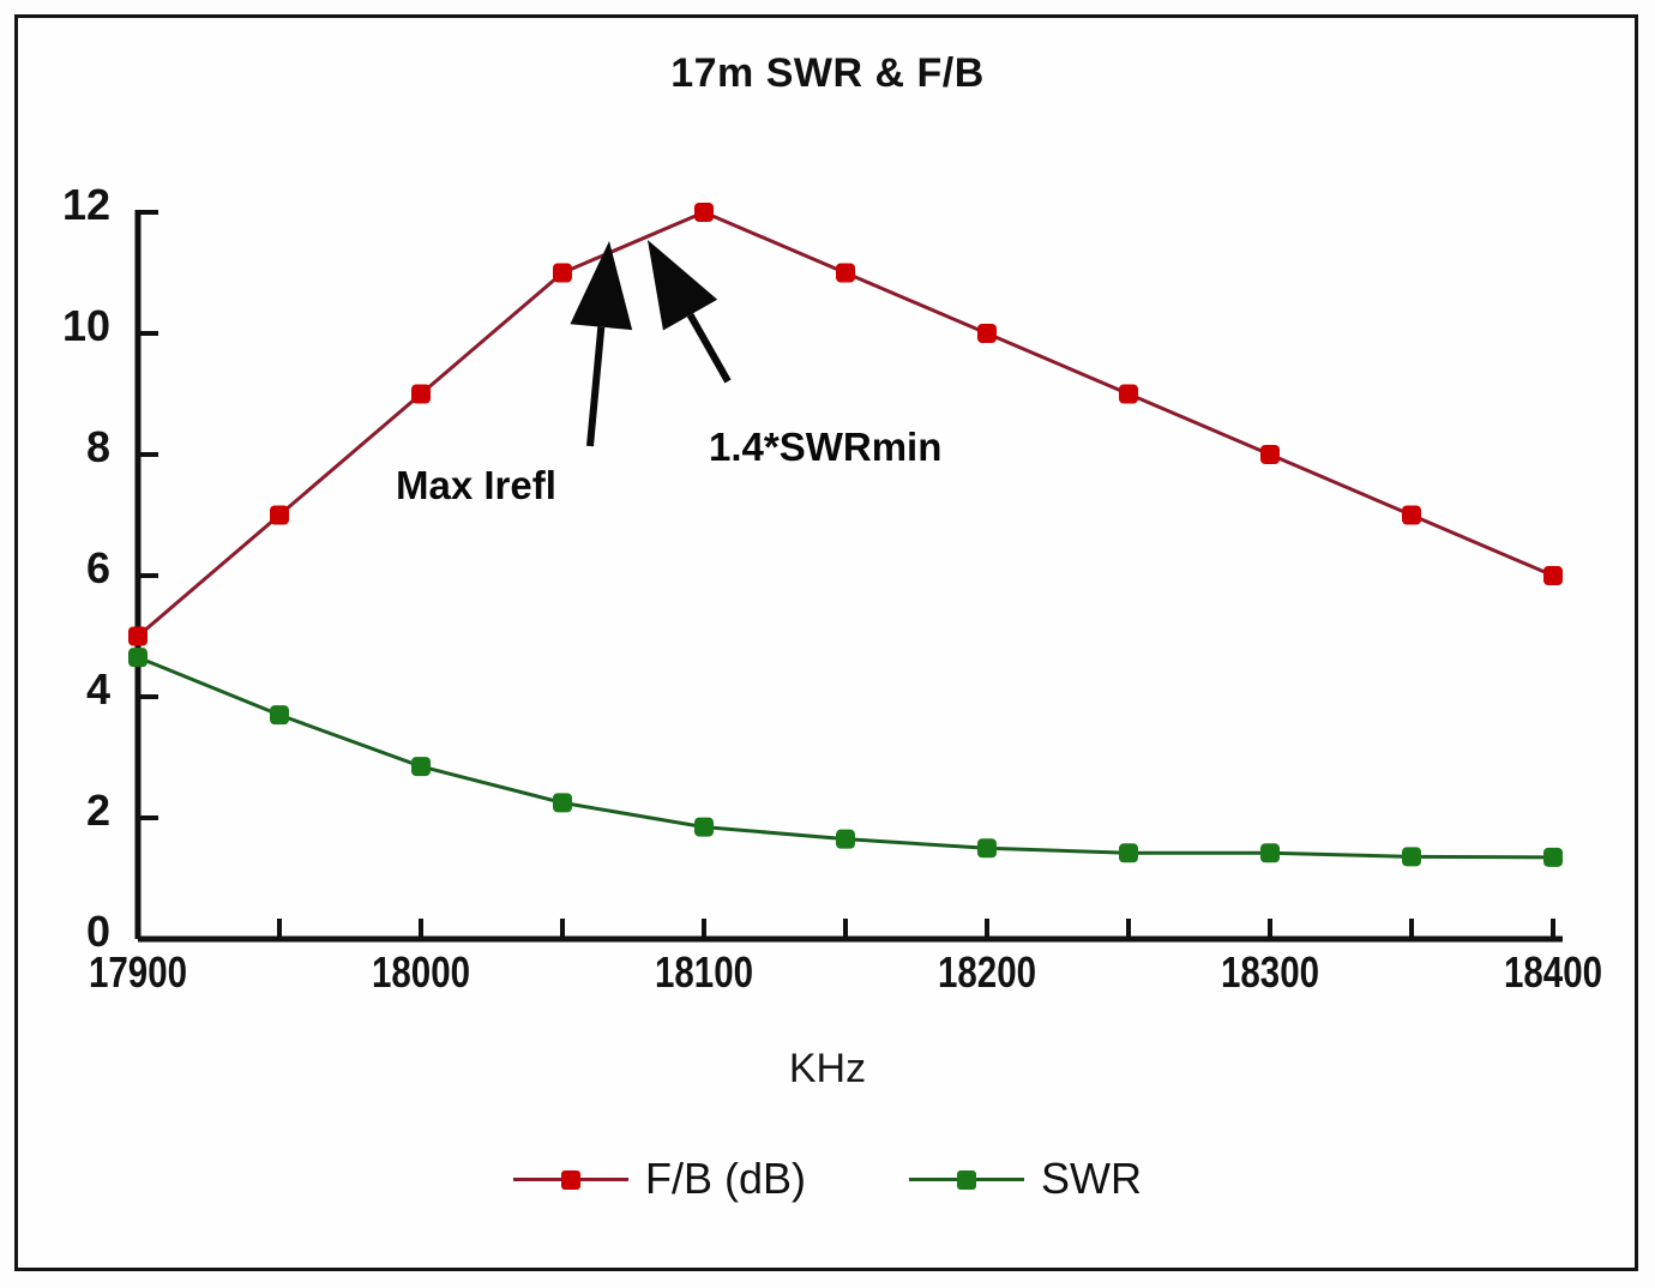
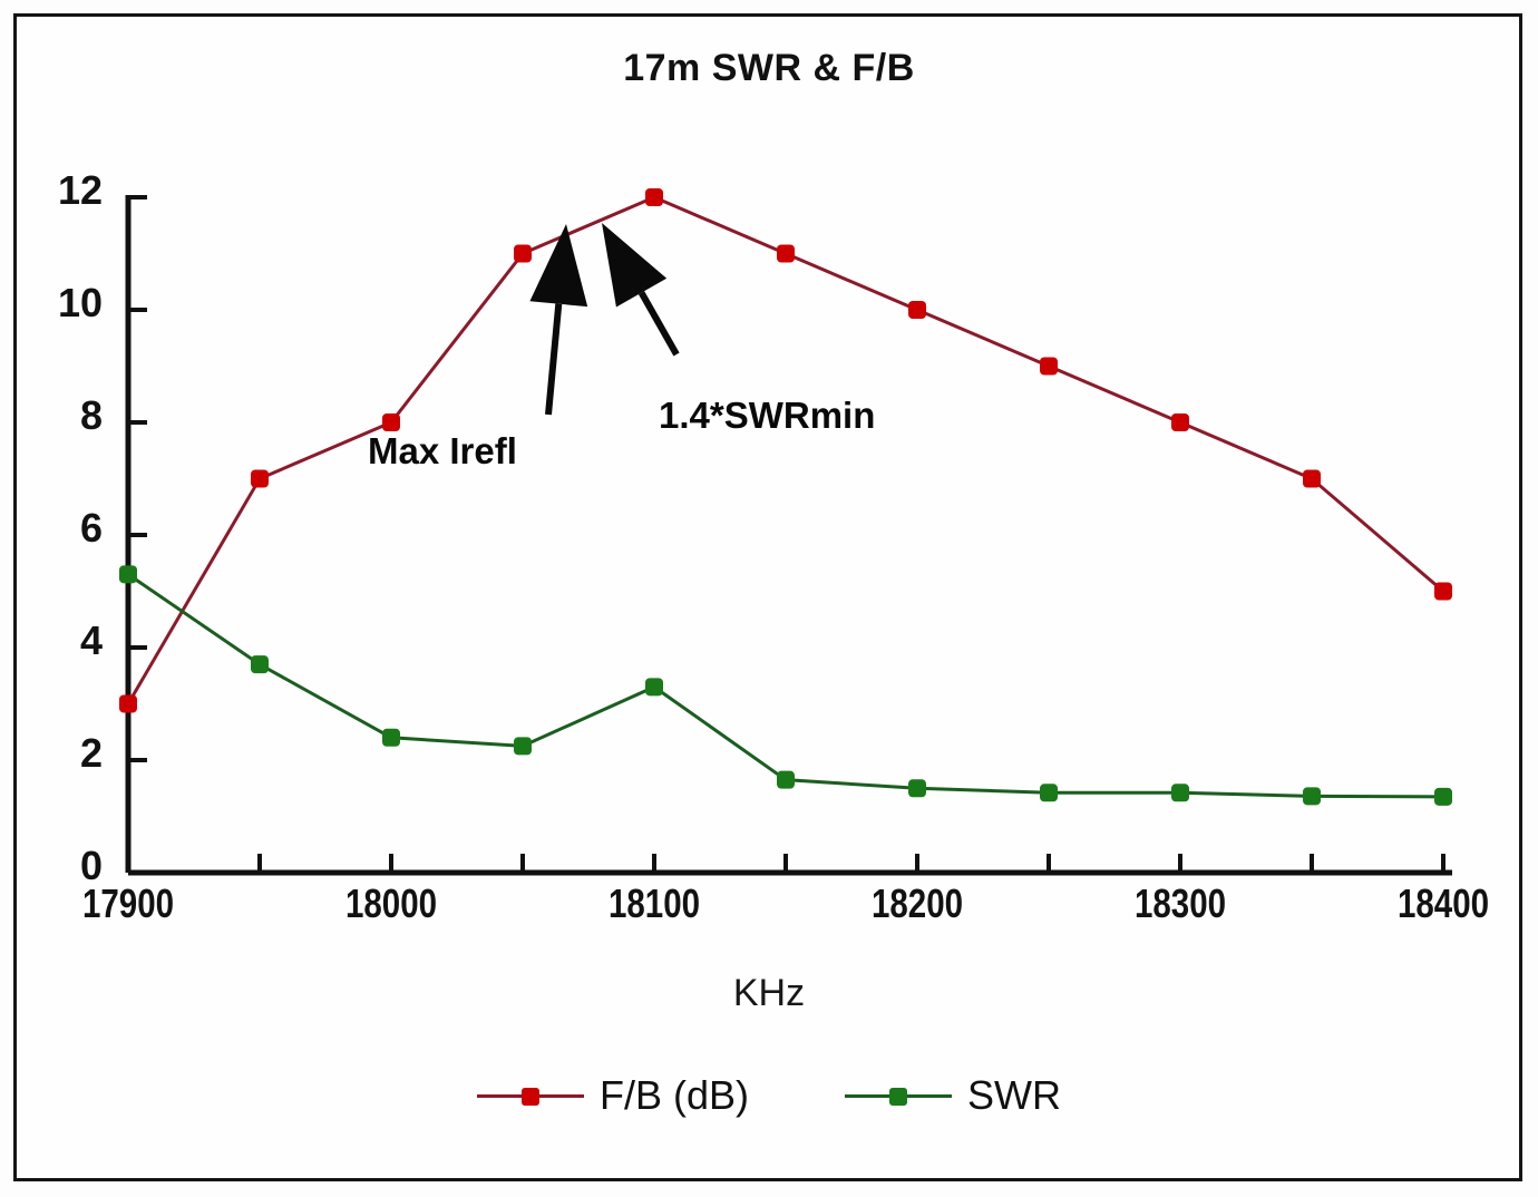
F/B (dB)/17900: 5 -> 3
SWR/17900: 4.7 -> 5.3
F/B (dB)/18000: 9 -> 8
SWR/18000: 2.9 -> 2.4
SWR/18100: 1.9 -> 3.3
F/B (dB)/18400: 6 -> 5
